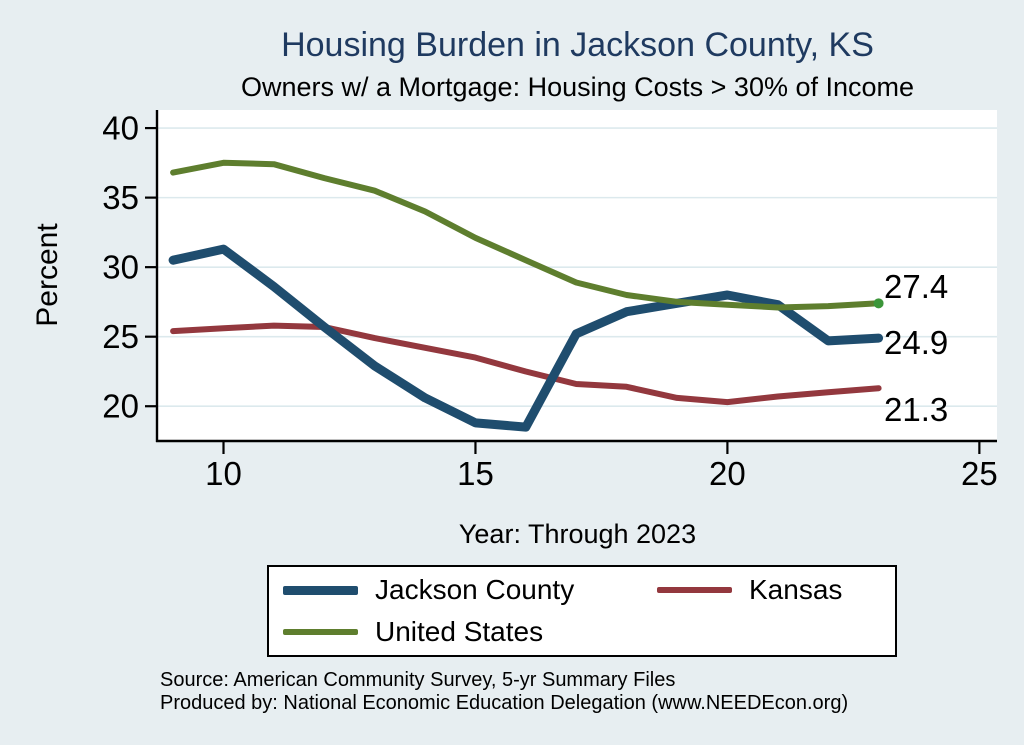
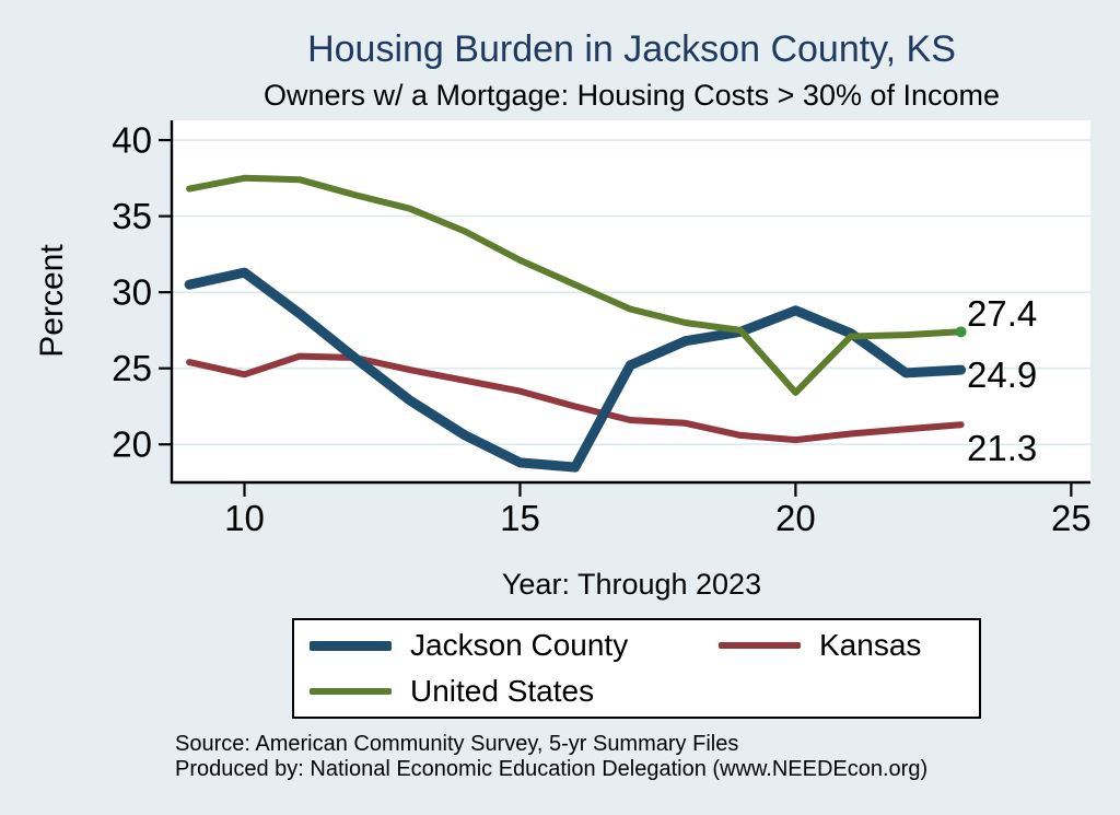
Kansas/10: 25.6 -> 24.6
Jackson County/20: 28.0 -> 28.8
United States/20: 27.3 -> 23.4
